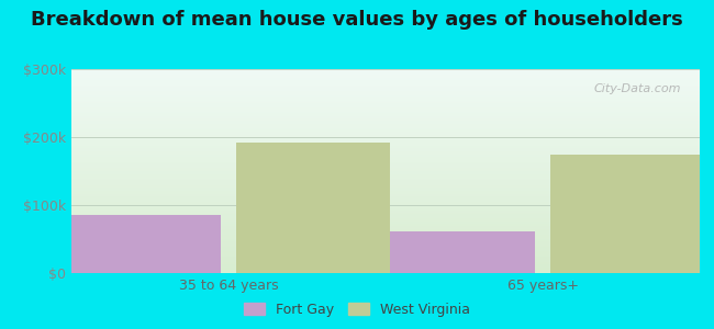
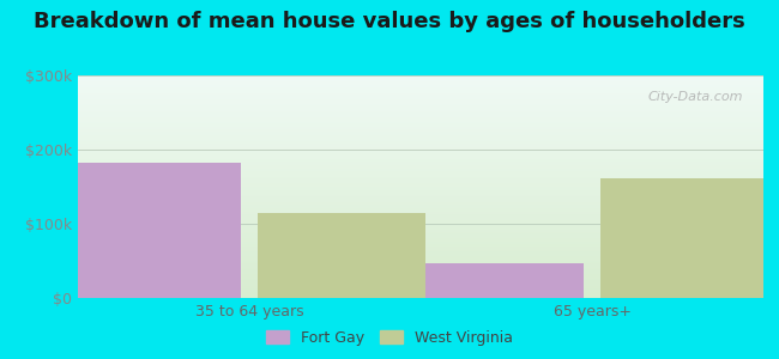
Fort Gay/35 to 64 years: $85k -> $182k
West Virginia/35 to 64 years: $192k -> $114k
Fort Gay/65 years+: $62k -> $46k
West Virginia/65 years+: $175k -> $162k
